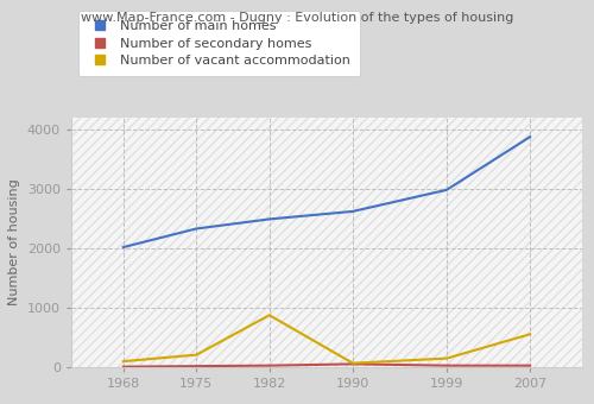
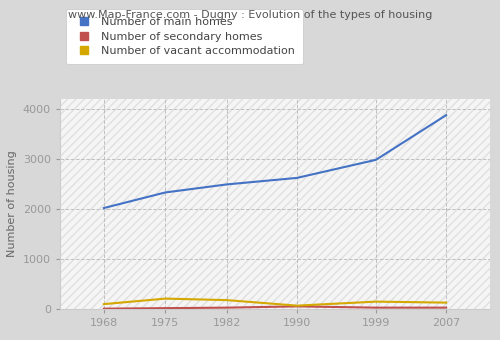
Number of vacant accommodation/1982: 880 -> 180
Number of vacant accommodation/2007: 560 -> 140
